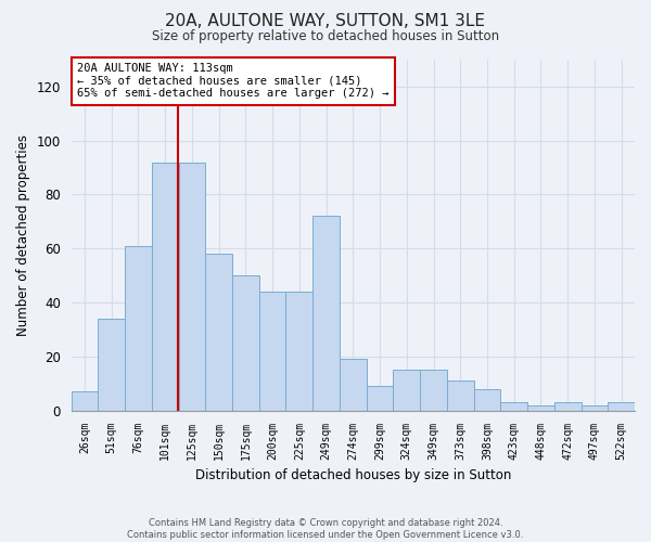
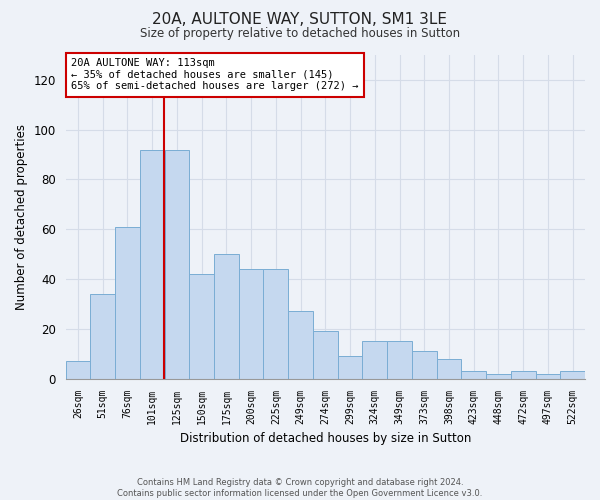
150sqm: 58 -> 42
249sqm: 72 -> 27
